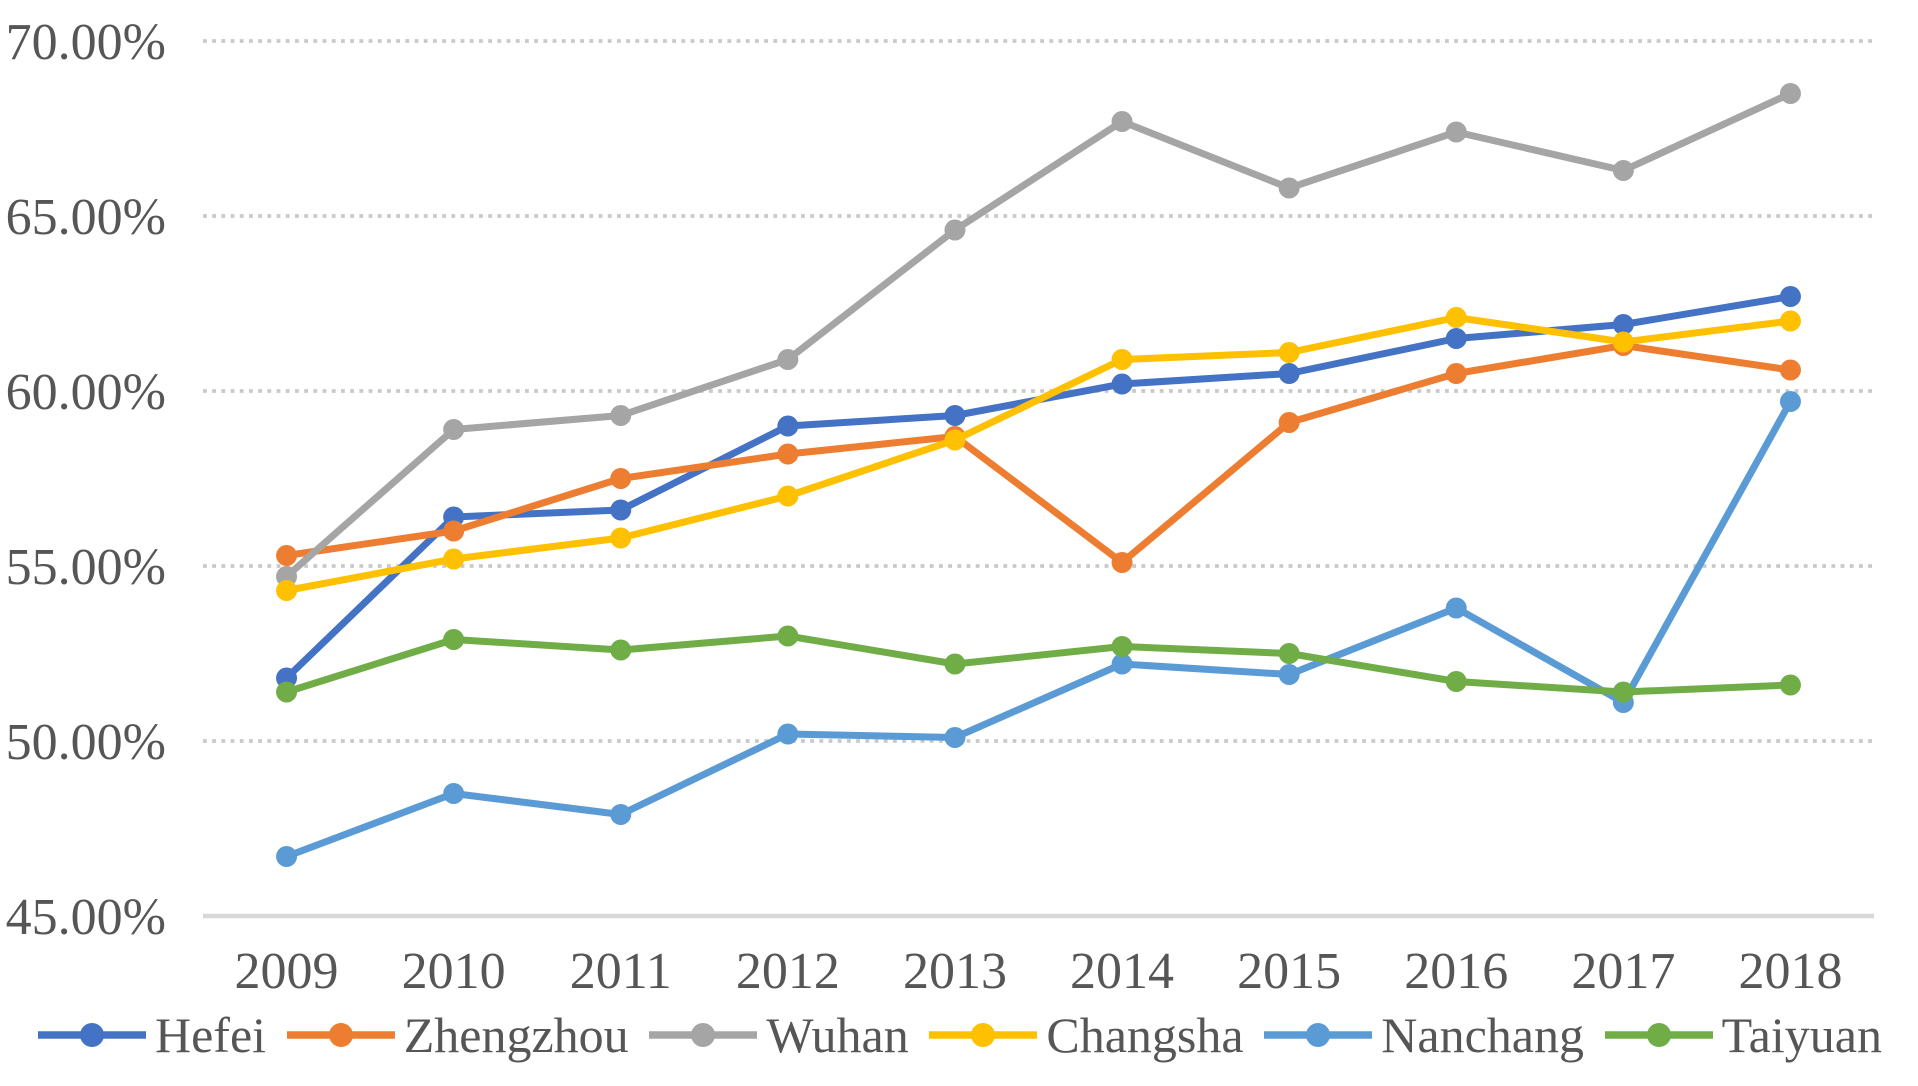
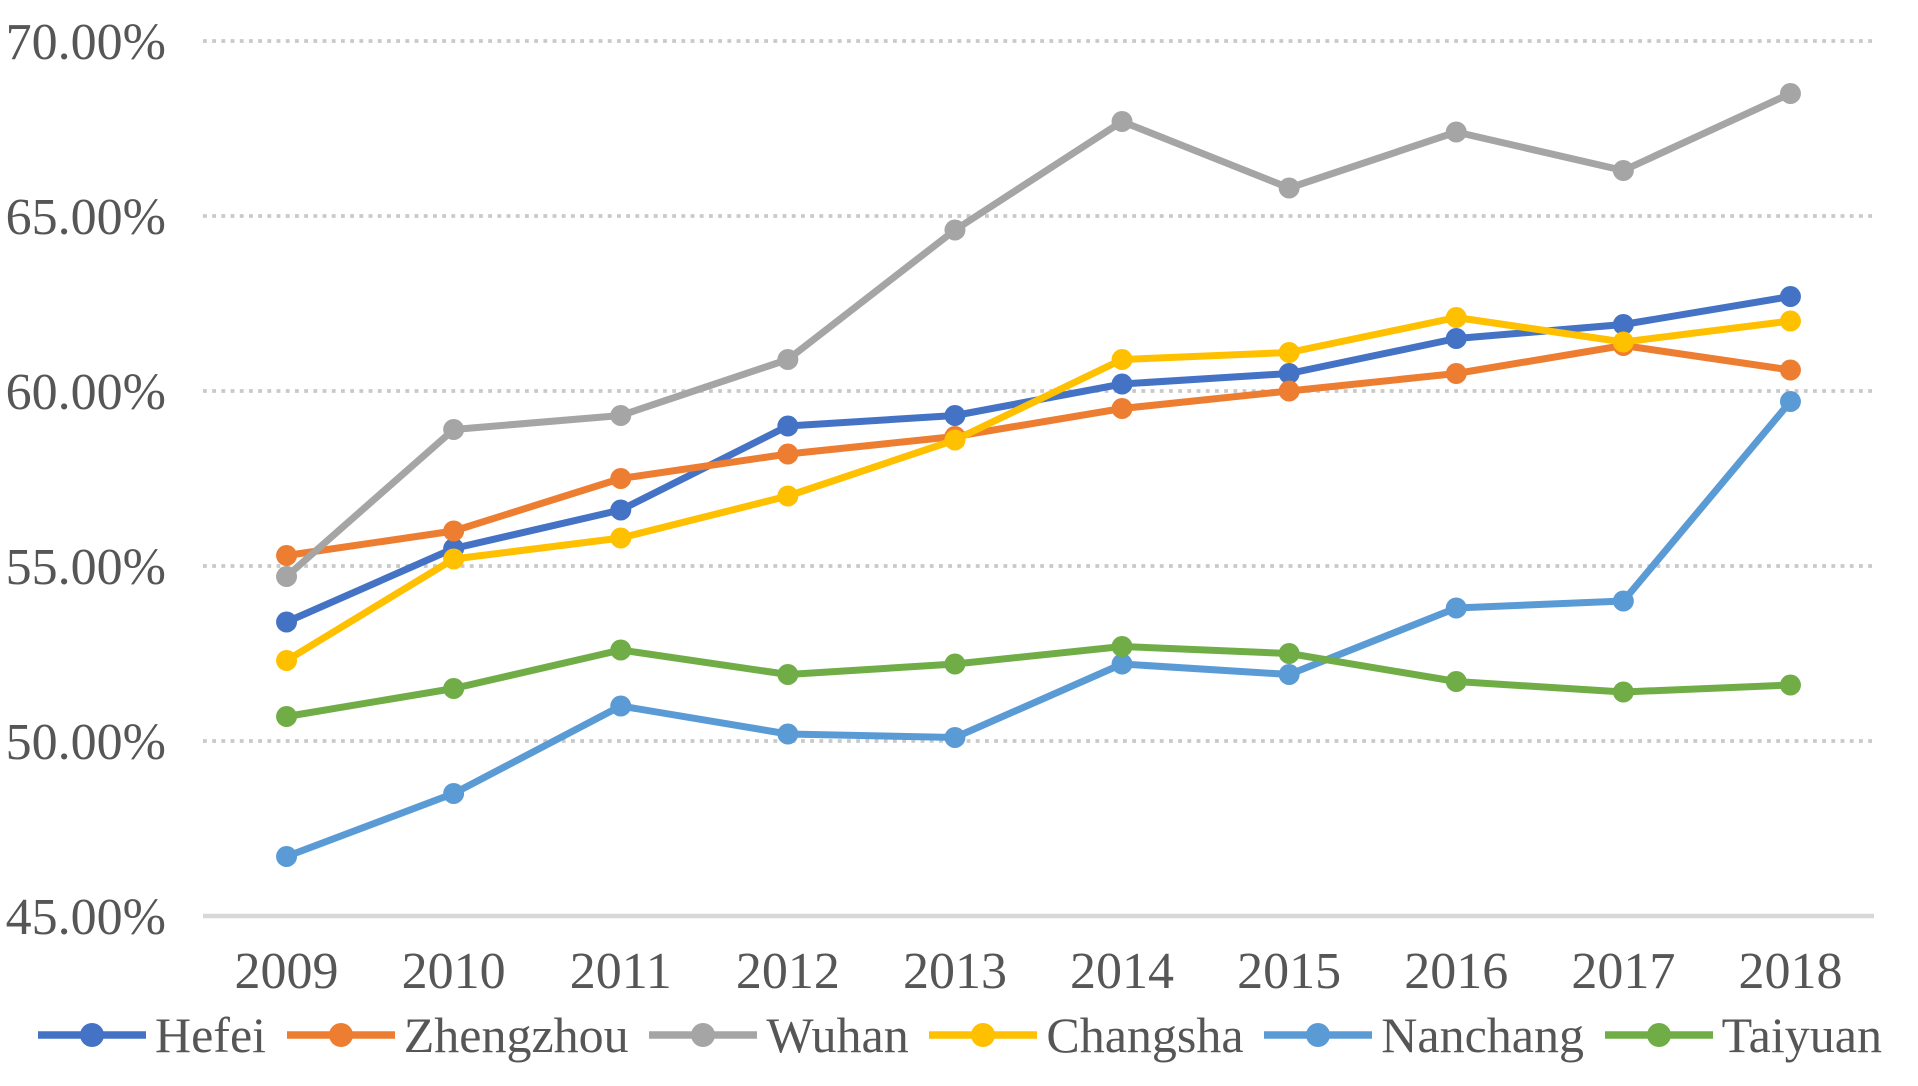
Hefei/2009: 51.8% -> 53.4%
Changsha/2009: 54.3% -> 52.3%
Taiyuan/2009: 51.4% -> 50.7%
Hefei/2010: 56.4% -> 55.5%
Taiyuan/2010: 52.9% -> 51.5%
Nanchang/2011: 47.9% -> 51.0%
Taiyuan/2012: 53.0% -> 51.9%
Zhengzhou/2014: 55.1% -> 59.5%
Zhengzhou/2015: 59.1% -> 60.0%
Nanchang/2017: 51.1% -> 54.0%
